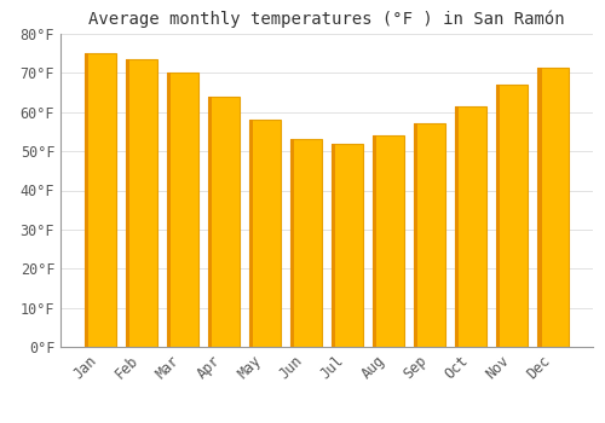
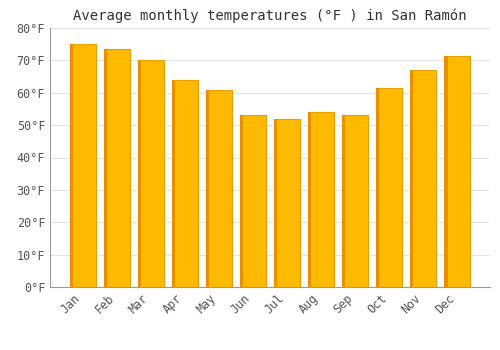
May: 58.0°F -> 61.0°F
Sep: 57.0°F -> 53.0°F
